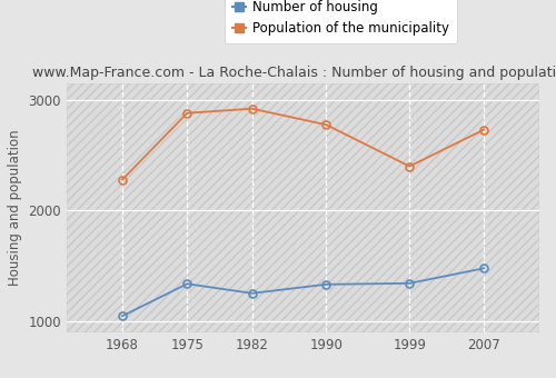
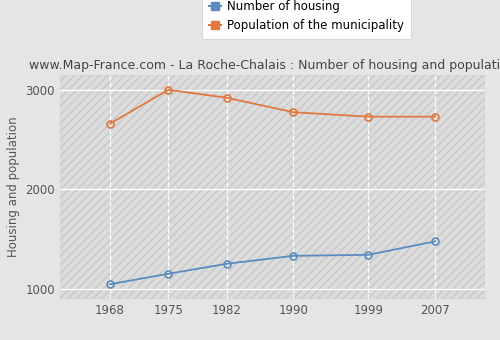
Population of the municipality/1968: 2280 -> 2660
Number of housing/1975: 1340 -> 1160
Population of the municipality/1975: 2880 -> 3000
Population of the municipality/1999: 2400 -> 2730
